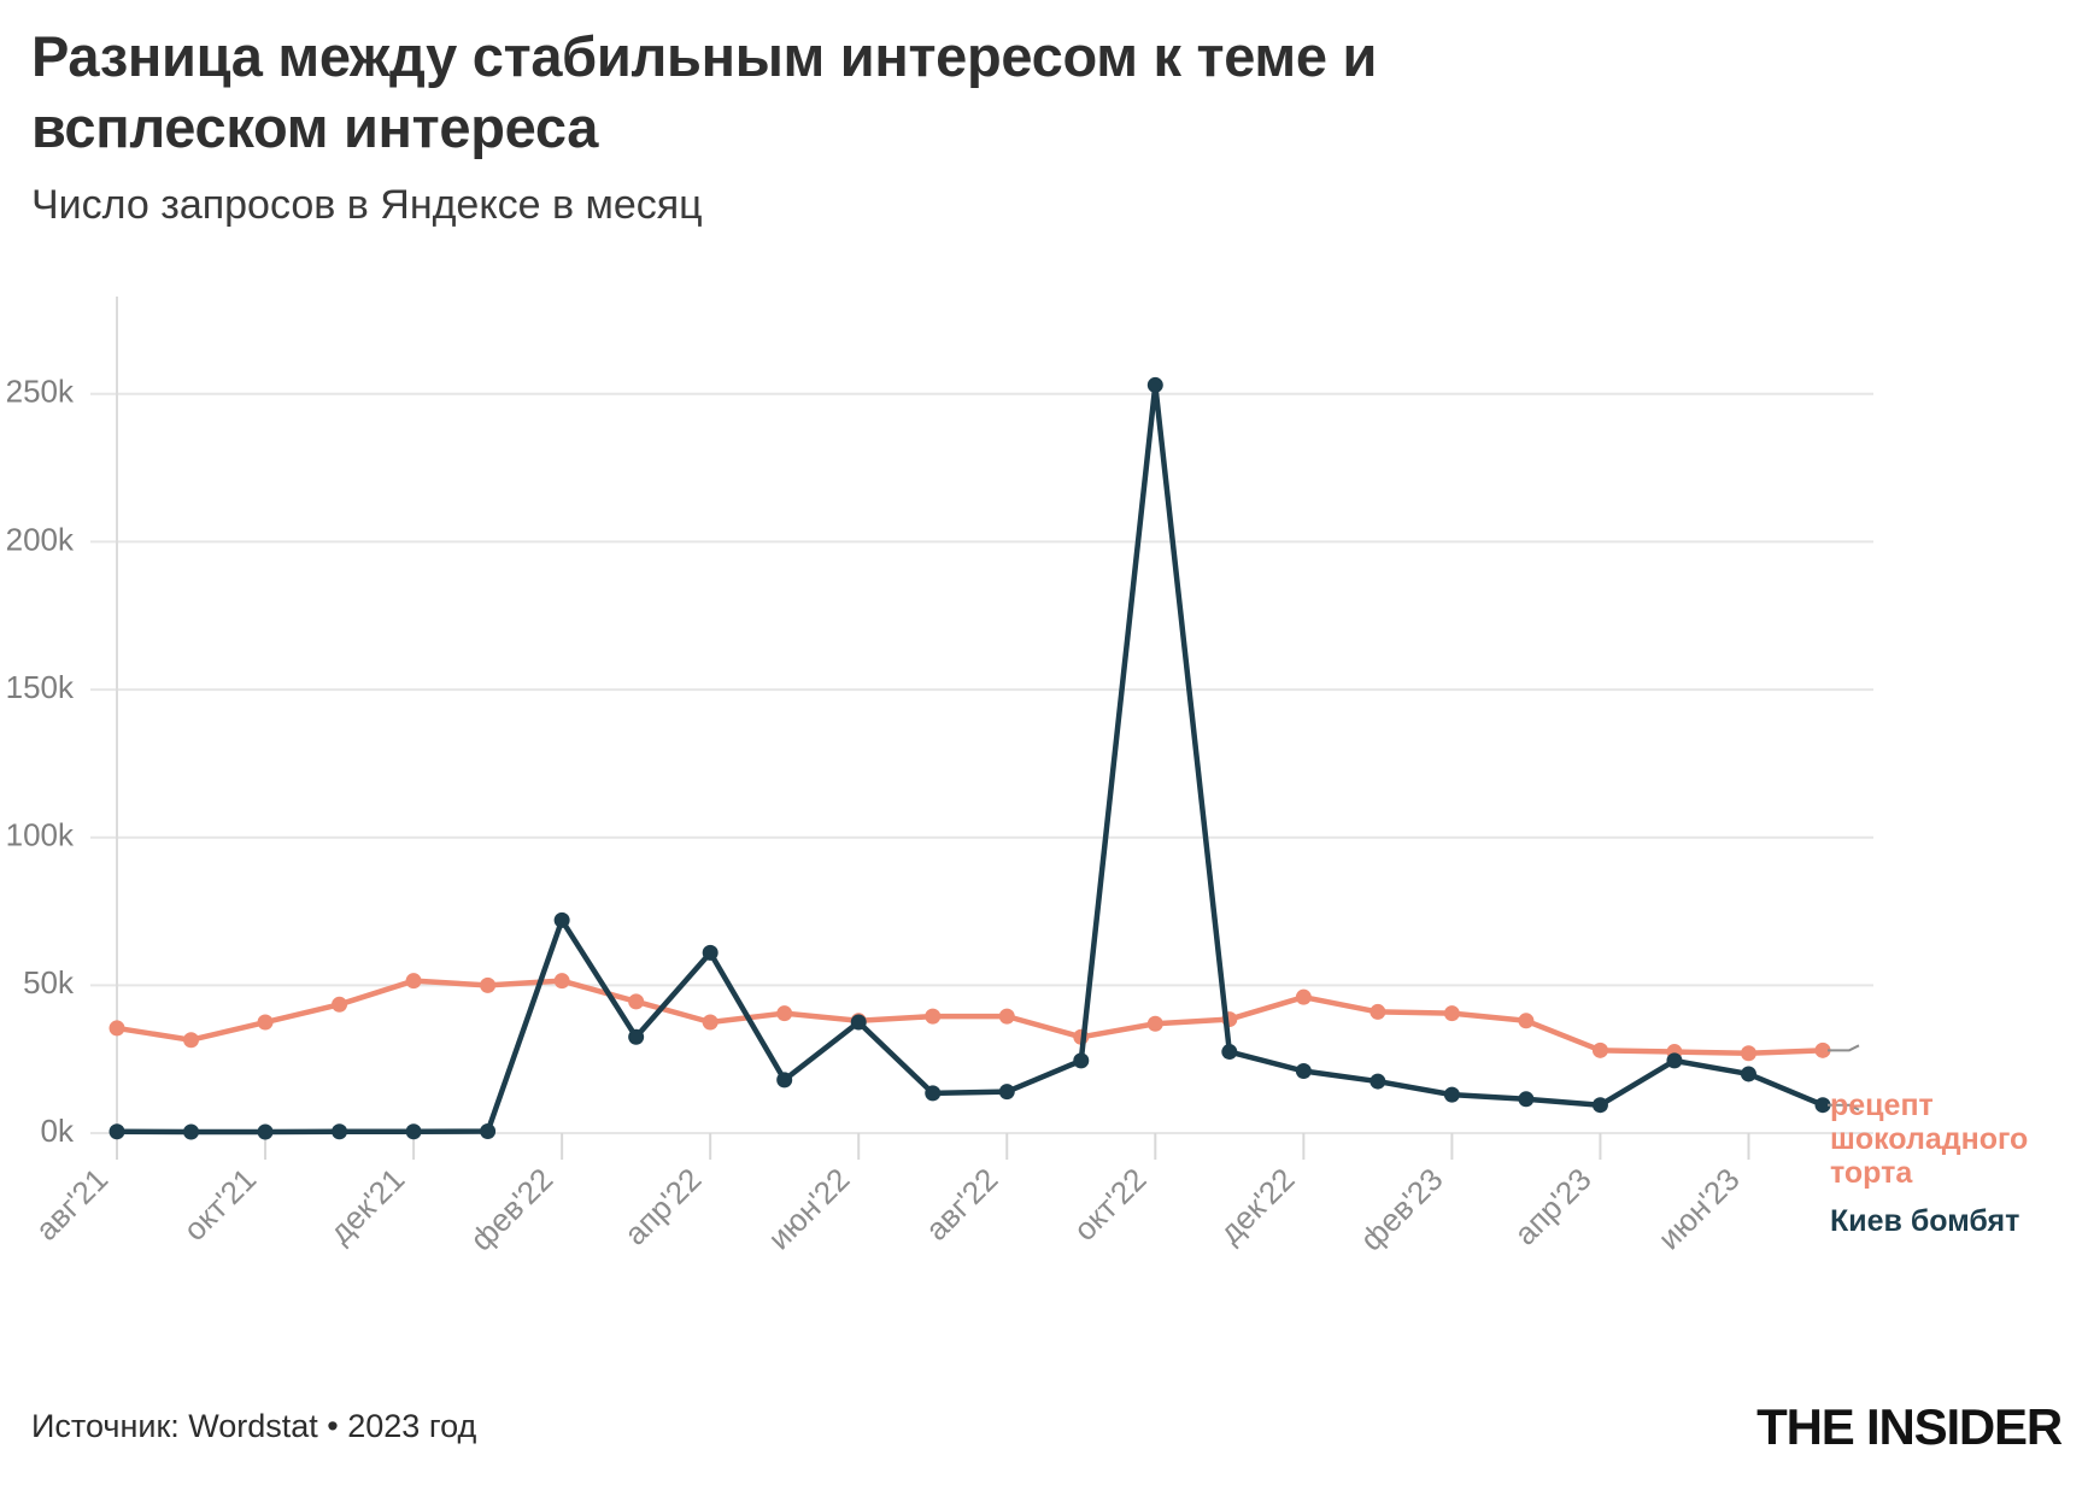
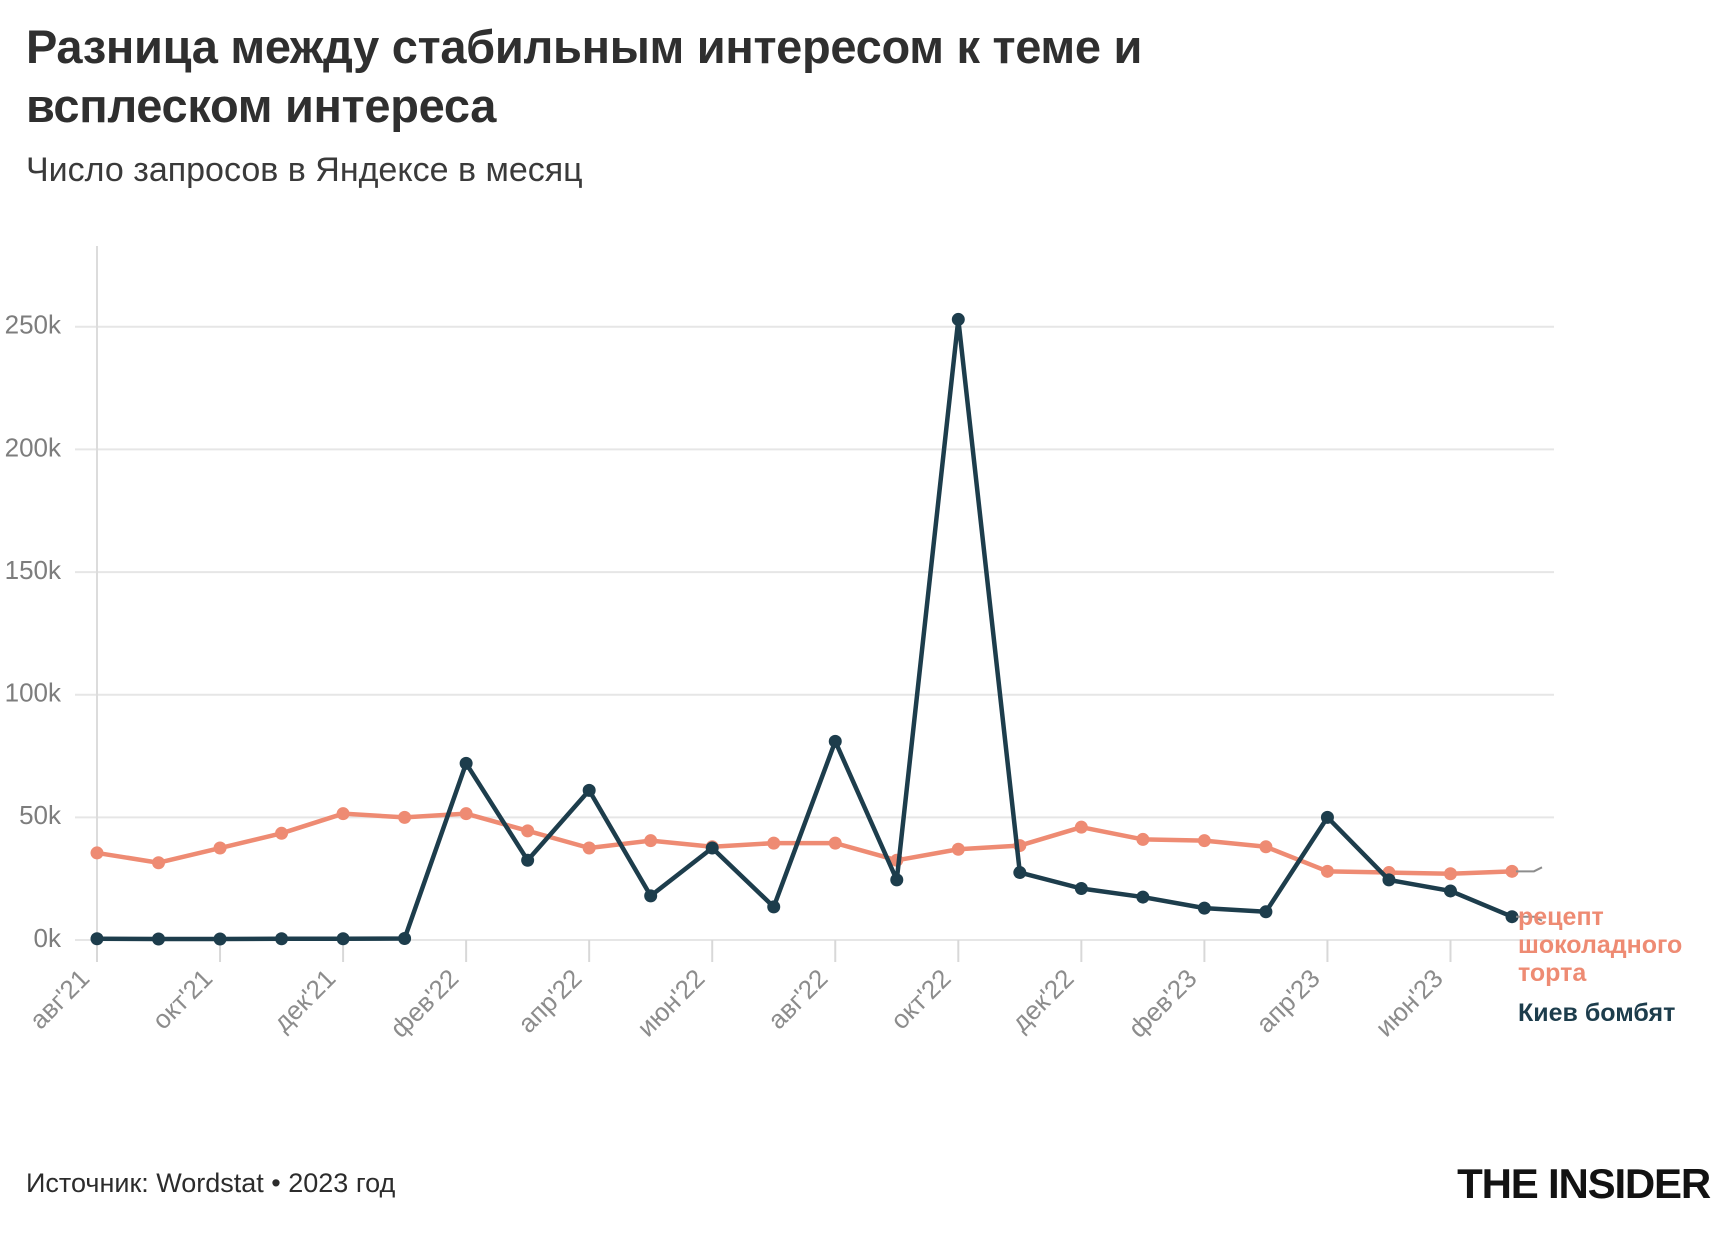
Киев бомбят/авг'22: 14k -> 81k
Киев бомбят/апр'23: 10k -> 50k
